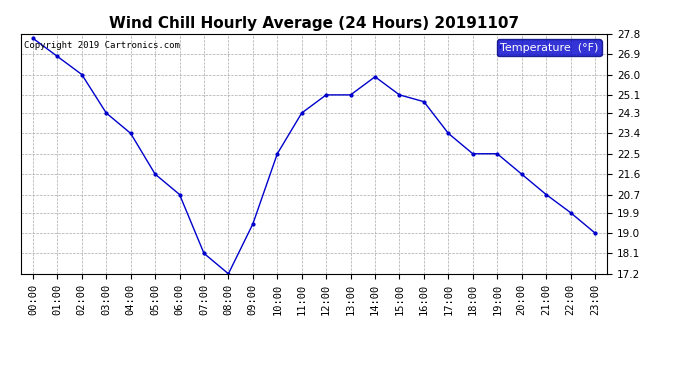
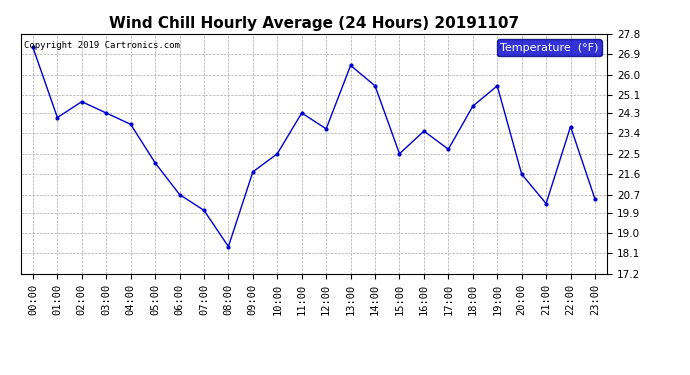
00:00: 27.6 -> 27.2
01:00: 26.8 -> 24.1
02:00: 26.0 -> 24.8
04:00: 23.4 -> 23.8
05:00: 21.6 -> 22.1
07:00: 18.1 -> 20.0
08:00: 17.2 -> 18.4
09:00: 19.4 -> 21.7
12:00: 25.1 -> 23.6
13:00: 25.1 -> 26.4
14:00: 25.9 -> 25.5
15:00: 25.1 -> 22.5
16:00: 24.8 -> 23.5
17:00: 23.4 -> 22.7
18:00: 22.5 -> 24.6
19:00: 22.5 -> 25.5
21:00: 20.7 -> 20.3
22:00: 19.9 -> 23.7
23:00: 19.0 -> 20.5
